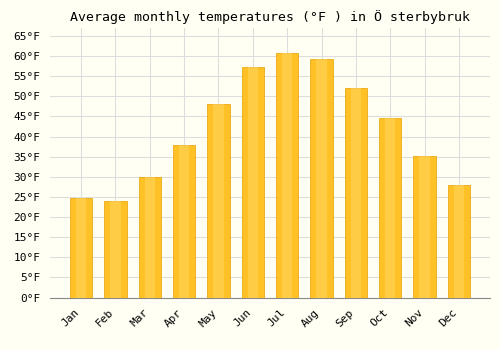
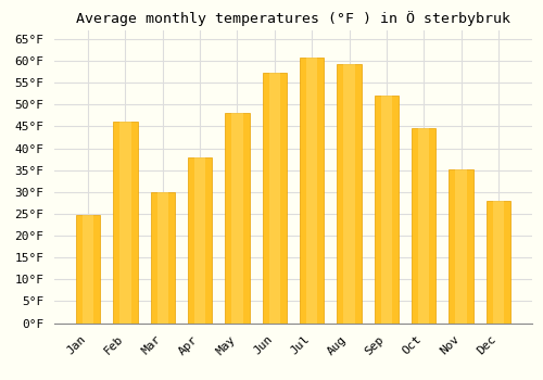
Feb: 23.9°F -> 46.0°F
